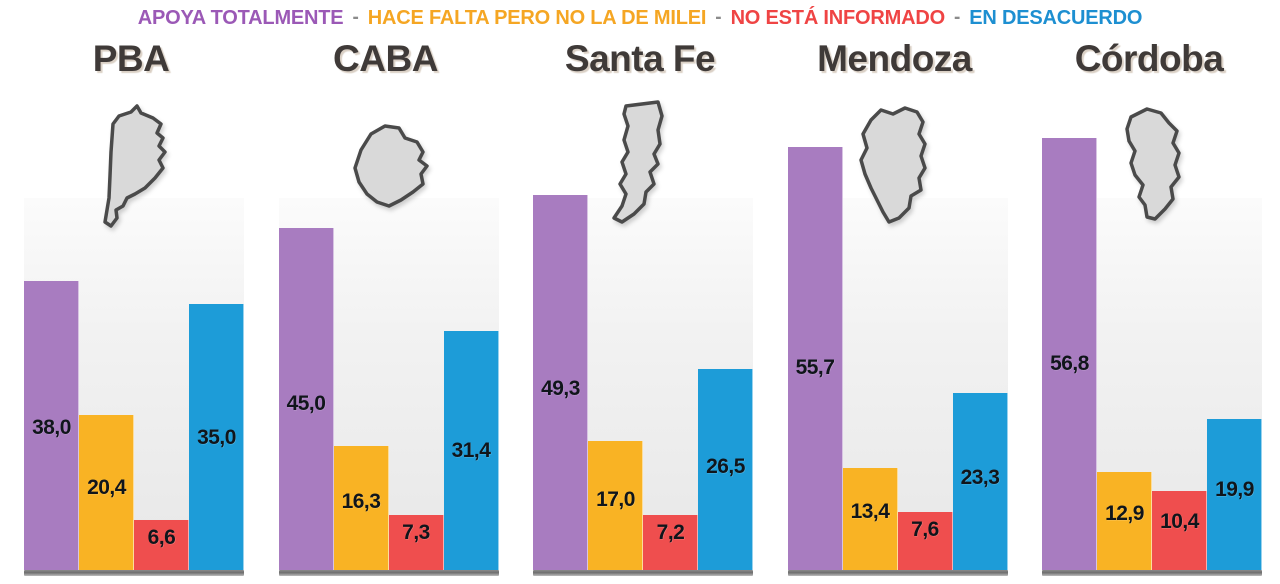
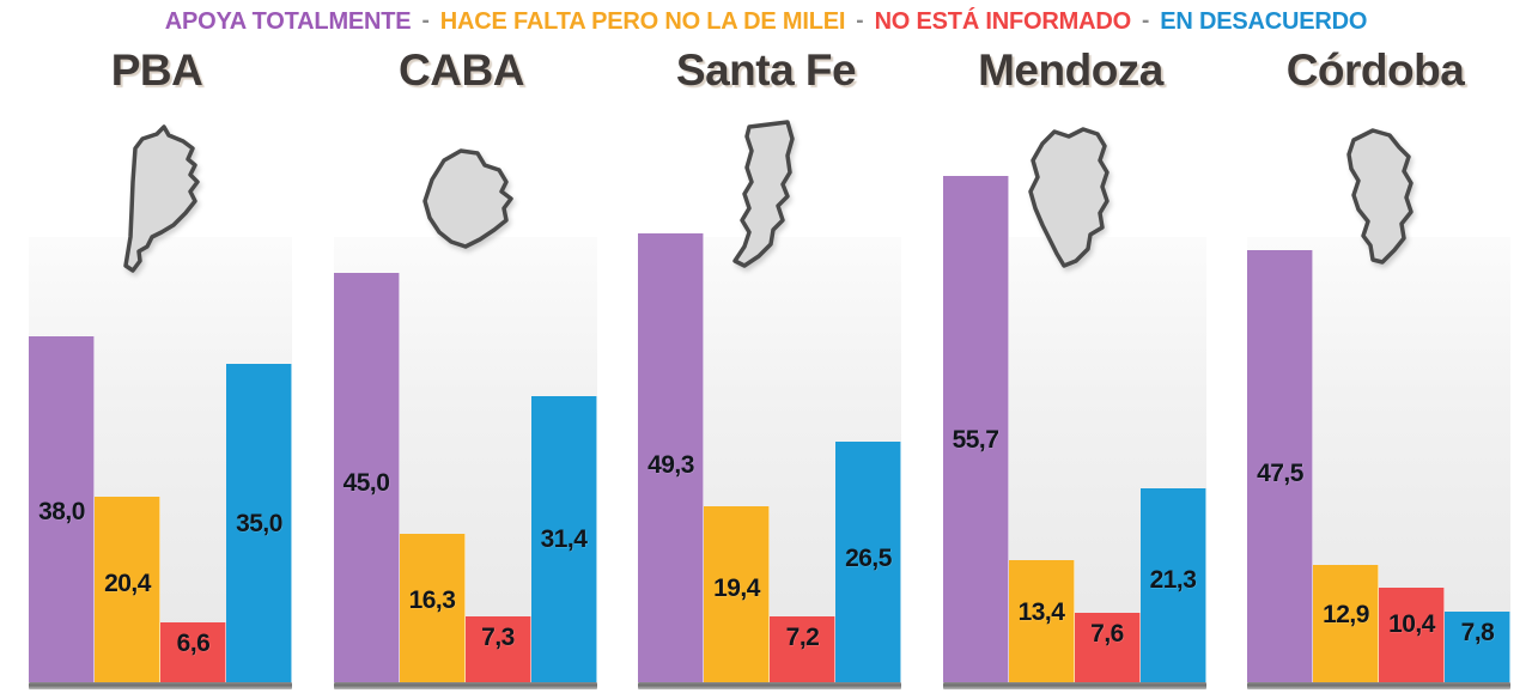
HACE FALTA PERO NO LA DE MILEI/Santa Fe: 17,0 -> 19,4
EN DESACUERDO/Mendoza: 23,3 -> 21,3
APOYA TOTALMENTE/Córdoba: 56,8 -> 47,5
EN DESACUERDO/Córdoba: 19,9 -> 7,8
